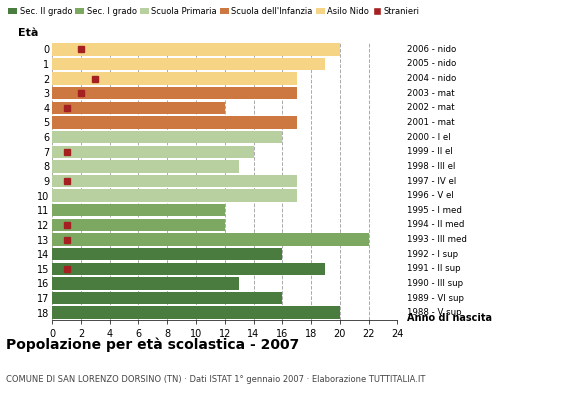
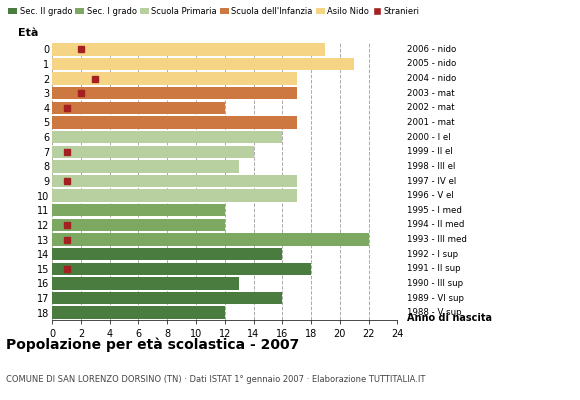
0: 20 -> 19
1: 19 -> 21
15: 19 -> 18
18: 20 -> 12
